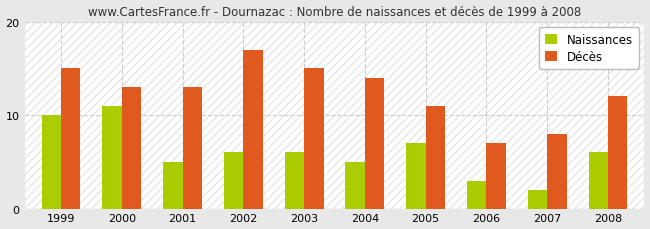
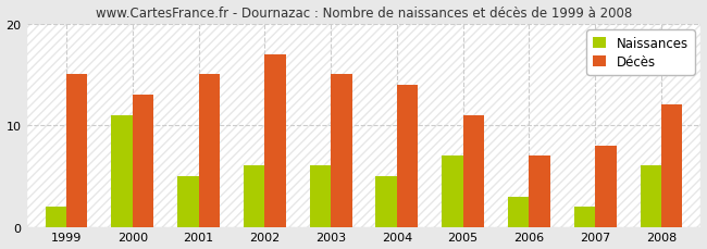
Naissances/1999: 10 -> 2
Décès/2001: 13 -> 15
